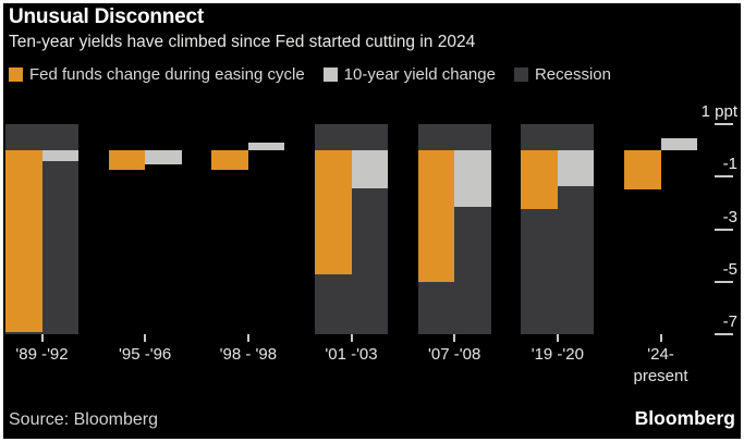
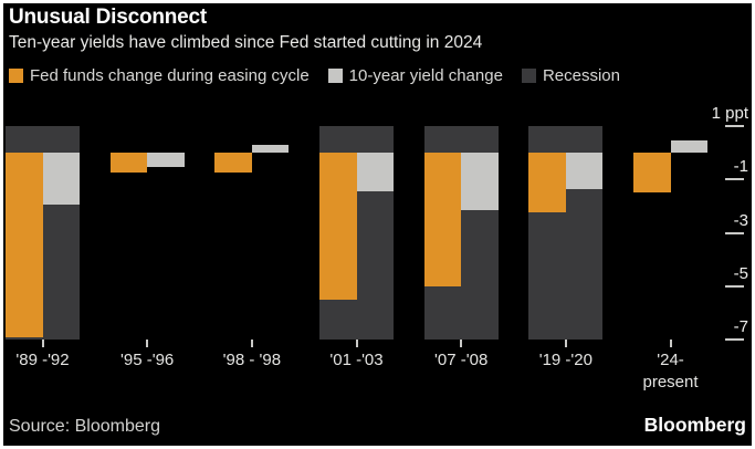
10-year yield change/'89 -'92: -0.4 -> -1.9
Fed funds change during easing cycle/'01 -'03: -4.7 -> -5.5
